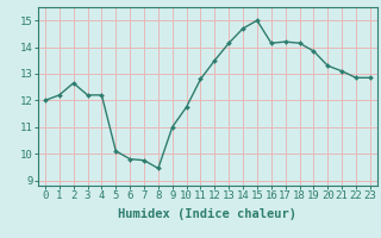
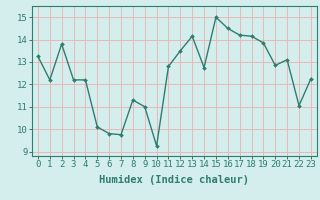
0: 12.00 -> 13.25
2: 12.65 -> 13.80
8: 9.45 -> 11.30
10: 11.75 -> 9.25
14: 14.70 -> 12.75
16: 14.15 -> 14.50
20: 13.30 -> 12.85
22: 12.85 -> 11.05
23: 12.85 -> 12.25
